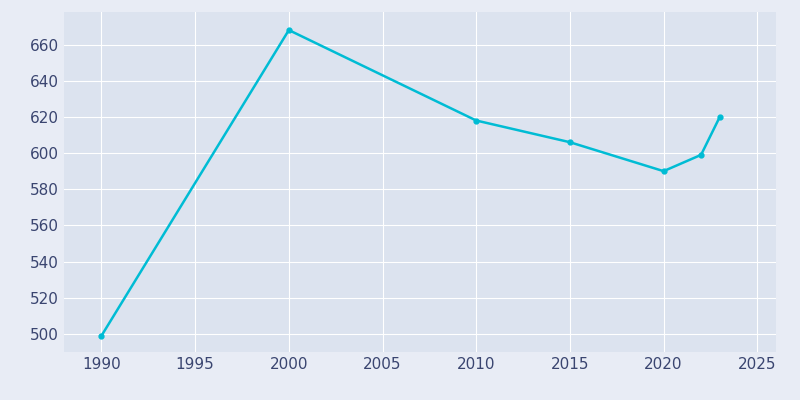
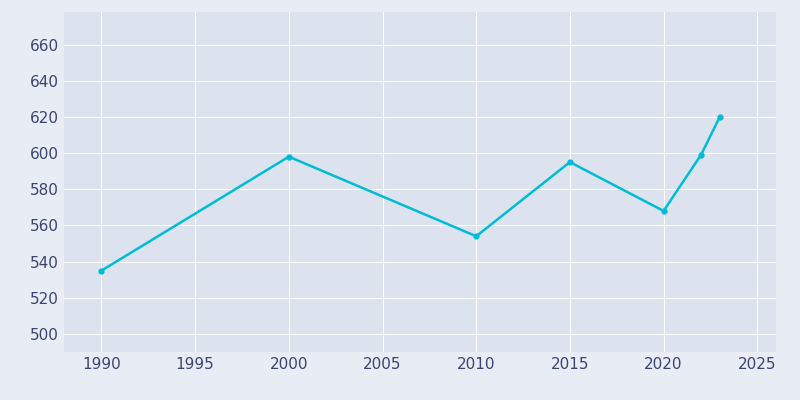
1990: 499 -> 535
2000: 668 -> 598
2010: 618 -> 554
2015: 606 -> 595
2020: 590 -> 568
